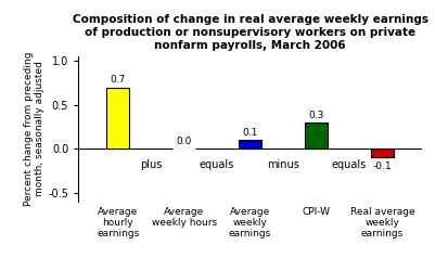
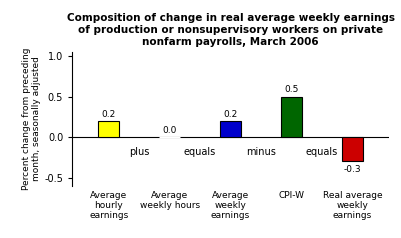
Average hourly earnings: 0.7 -> 0.2
Average weekly earnings: 0.1 -> 0.2
CPI-W: 0.3 -> 0.5
Real average weekly earnings: -0.1 -> -0.3
